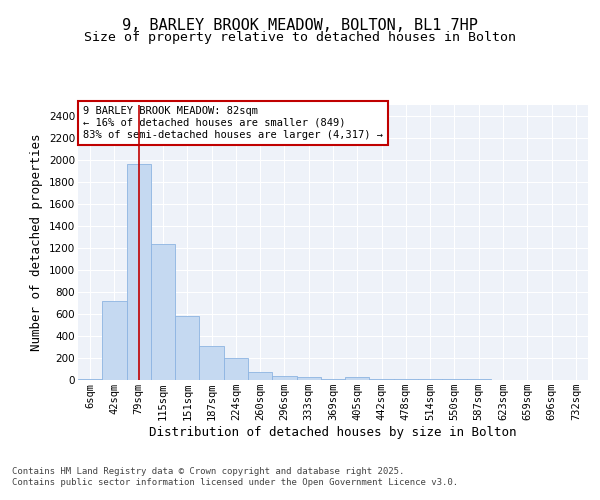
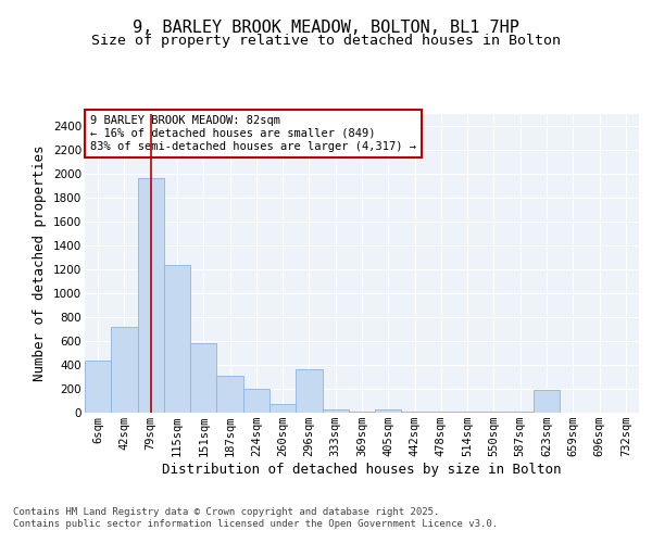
6sqm: 10 -> 440
296sqm: 40 -> 360
623sqm: 0 -> 190
